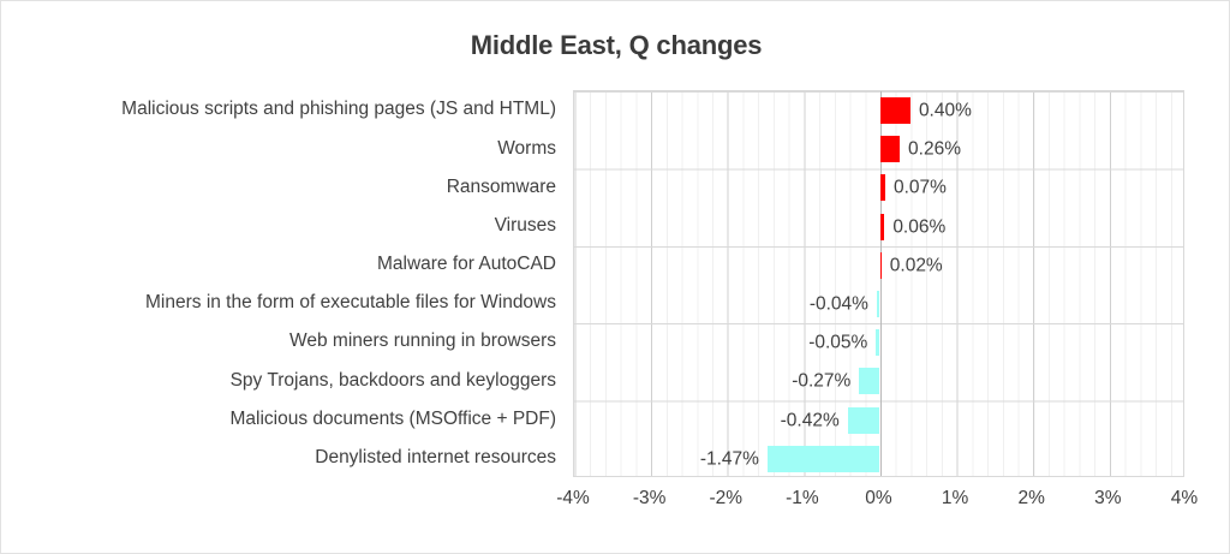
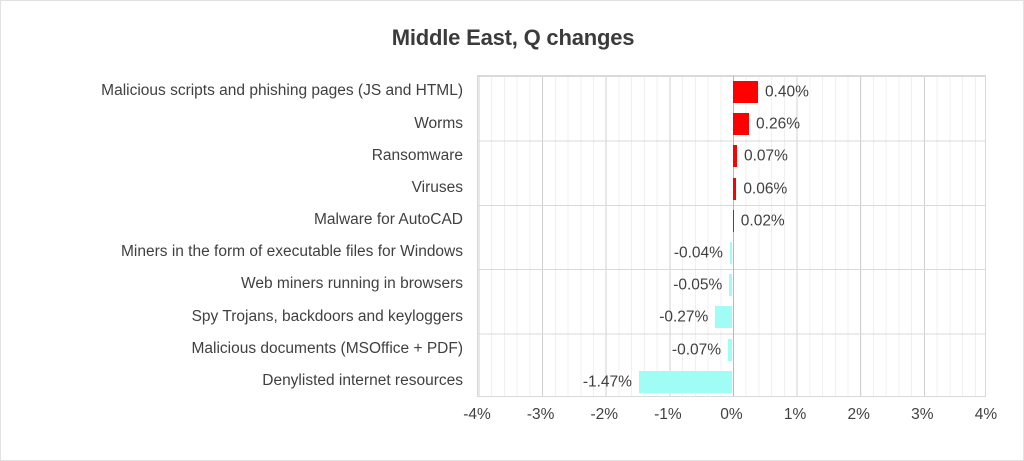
Malicious documents (MSOffice + PDF): -0.42% -> -0.07%
